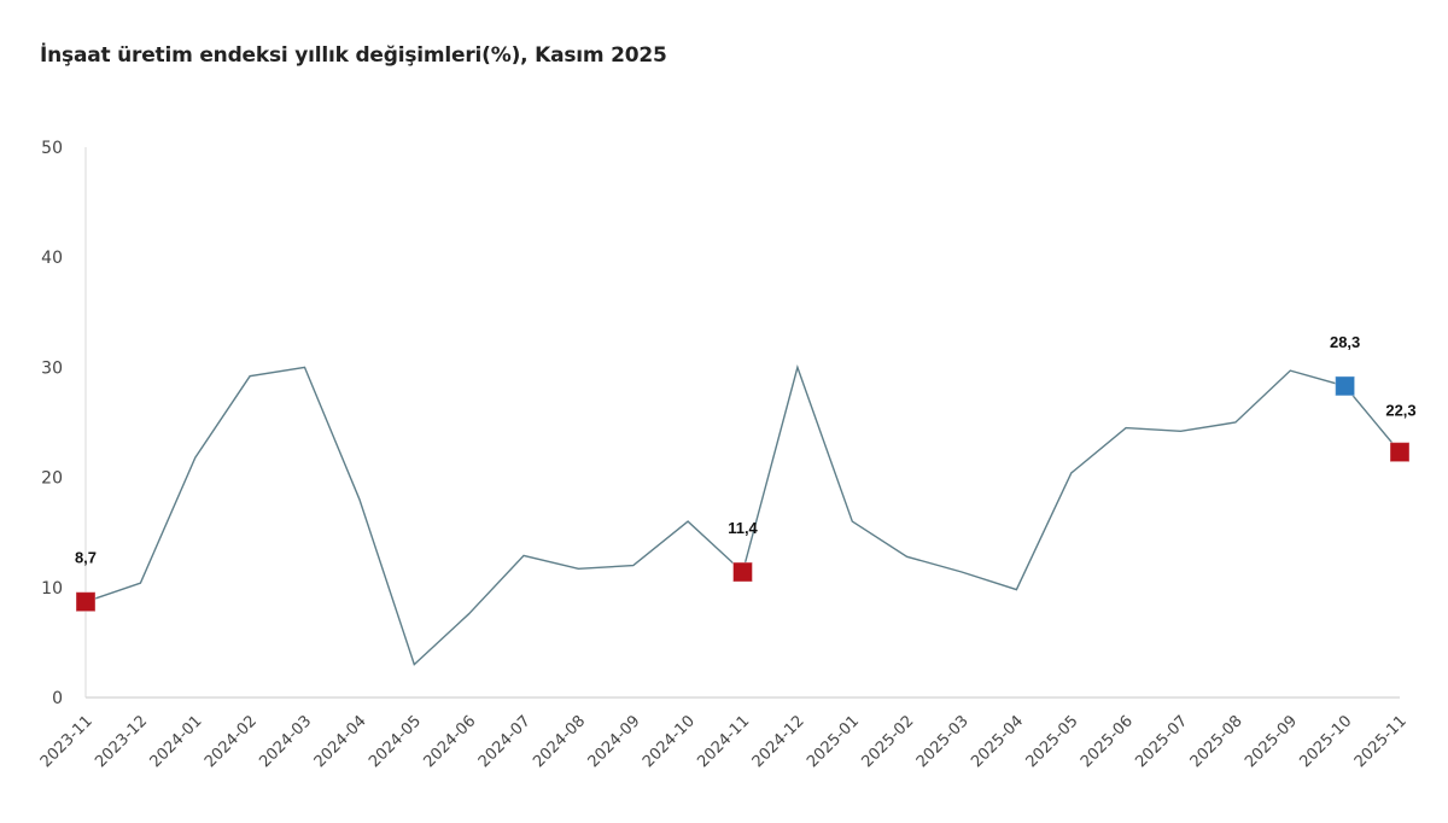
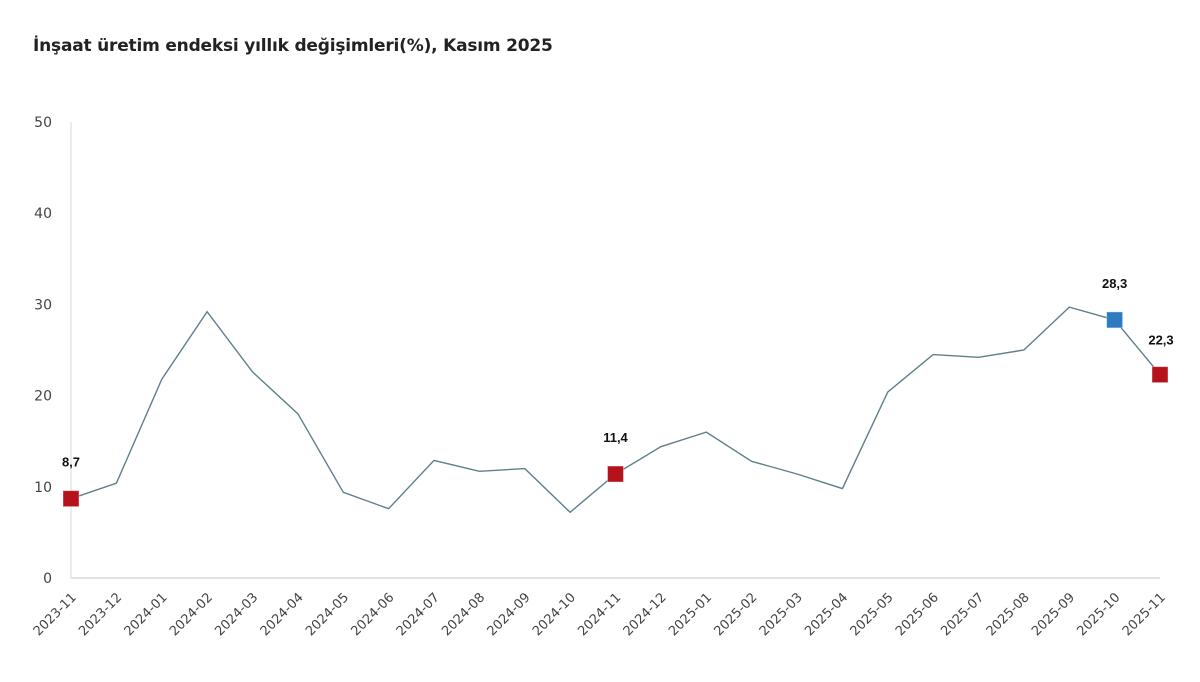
2024-03: 30 -> 23
2024-05: 3 -> 9
2024-10: 16 -> 7
2024-12: 30 -> 14
